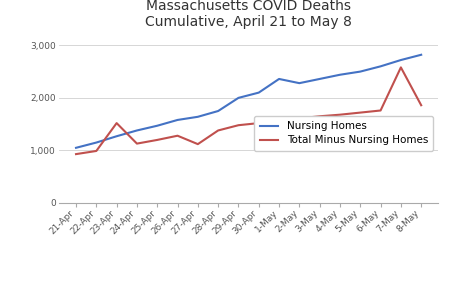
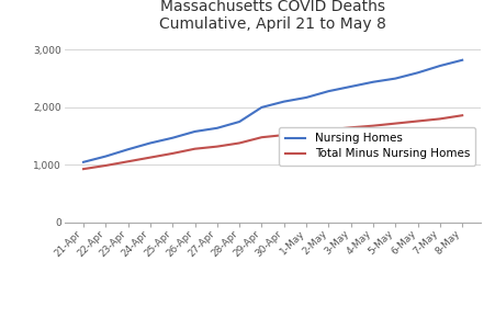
Total Minus Nursing Homes/23-Apr: 1,520 -> 1,060
Total Minus Nursing Homes/27-Apr: 1,120 -> 1,320
Nursing Homes/1-May: 2,360 -> 2,170
Total Minus Nursing Homes/7-May: 2,580 -> 1,800
